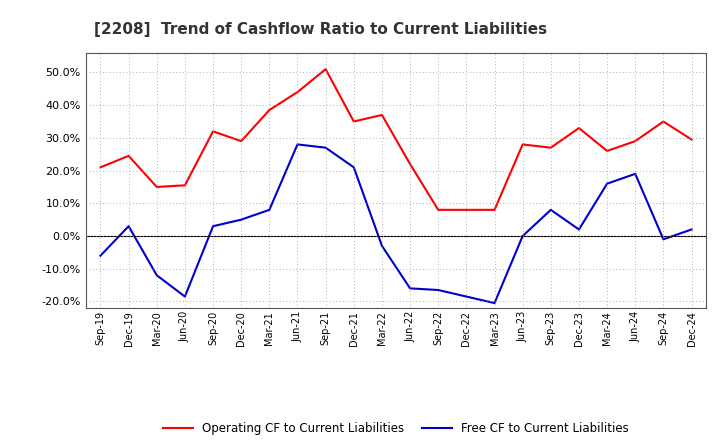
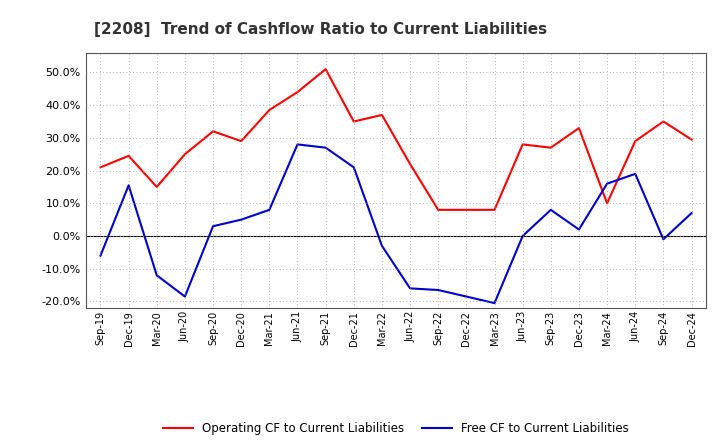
Free CF to Current Liabilities/Dec-19: 3.0% -> 15.5%
Operating CF to Current Liabilities/Jun-20: 15.5% -> 25.0%
Operating CF to Current Liabilities/Mar-24: 26.0% -> 10.0%
Free CF to Current Liabilities/Dec-24: 2.0% -> 7.0%
